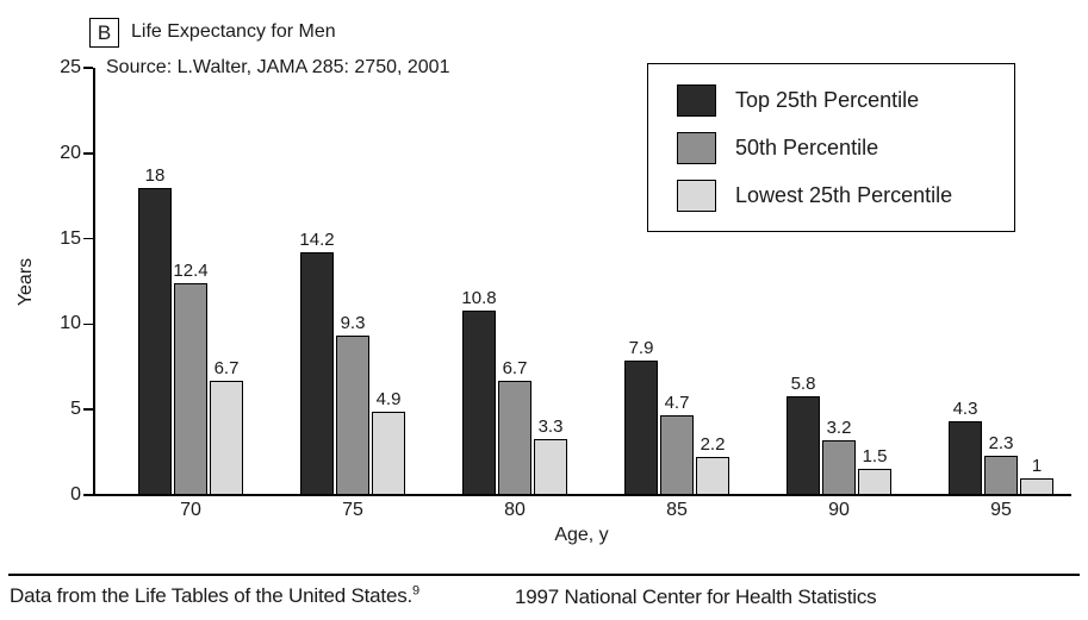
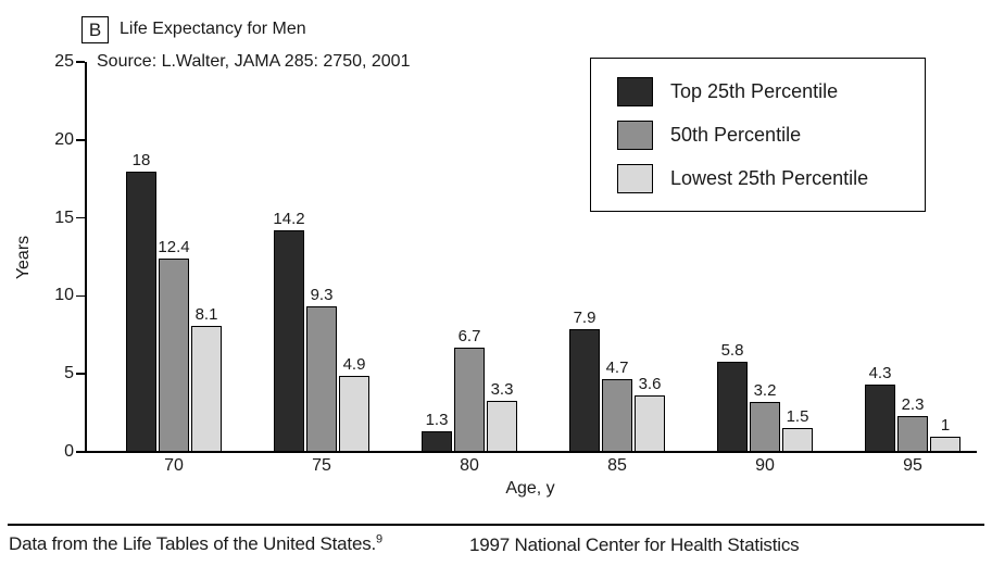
Lowest 25th Percentile/70: 6.7 -> 8.1
Top 25th Percentile/80: 10.8 -> 1.3
Lowest 25th Percentile/85: 2.2 -> 3.6
